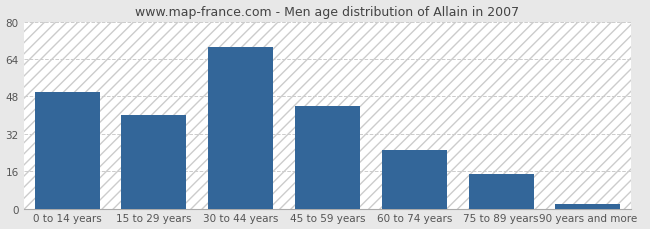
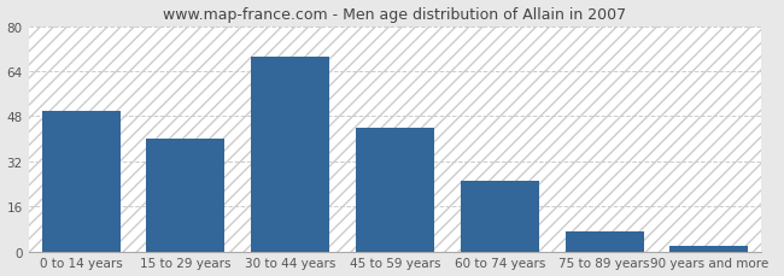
75 to 89 years: 15 -> 7
